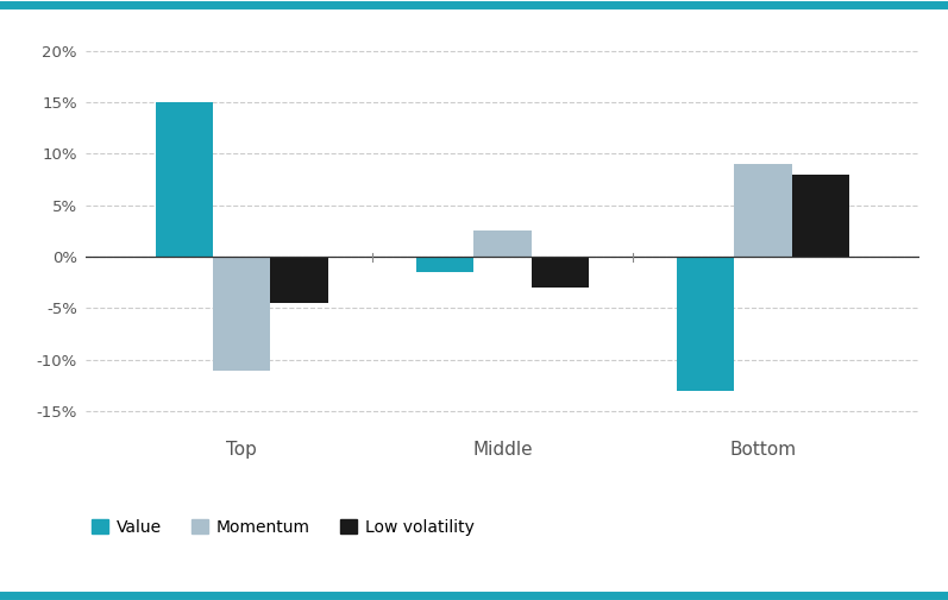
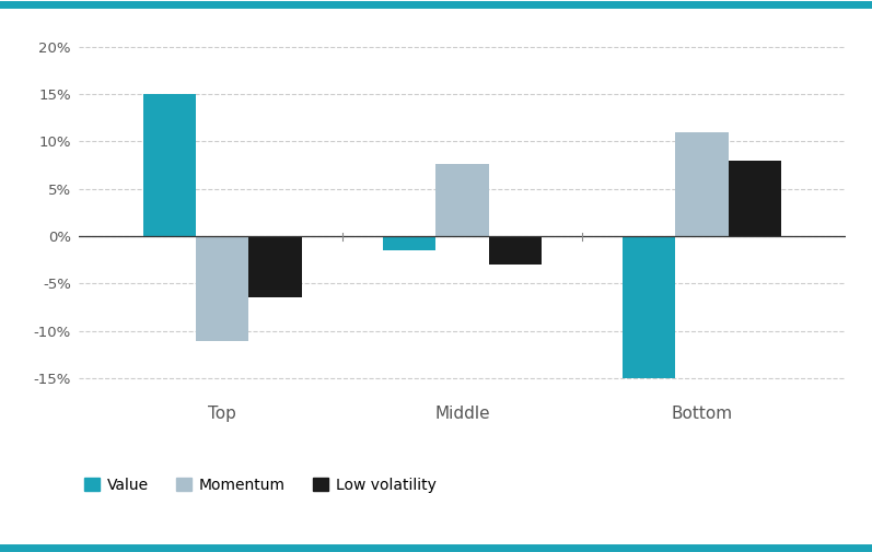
Low volatility/Top: -4.5% -> -6.4%
Momentum/Middle: 2.5% -> 7.6%
Value/Bottom: -13.0% -> -15.0%
Momentum/Bottom: 9.0% -> 11.0%
